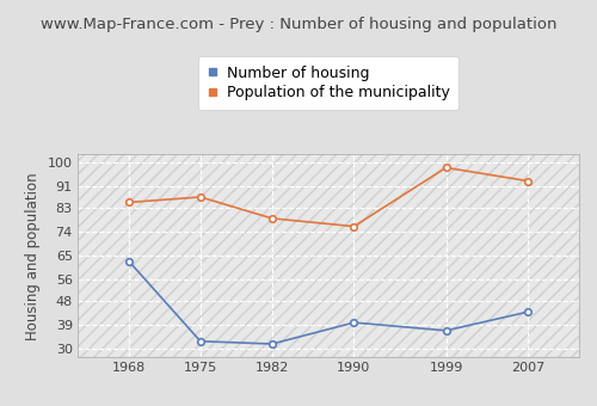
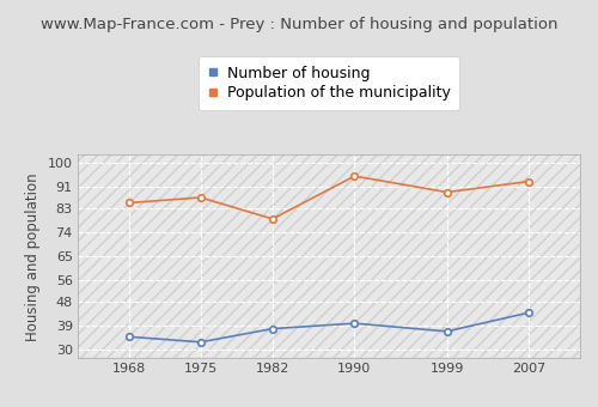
Number of housing/1968: 63 -> 35
Number of housing/1982: 32 -> 38
Population of the municipality/1990: 76 -> 95
Population of the municipality/1999: 98 -> 89
